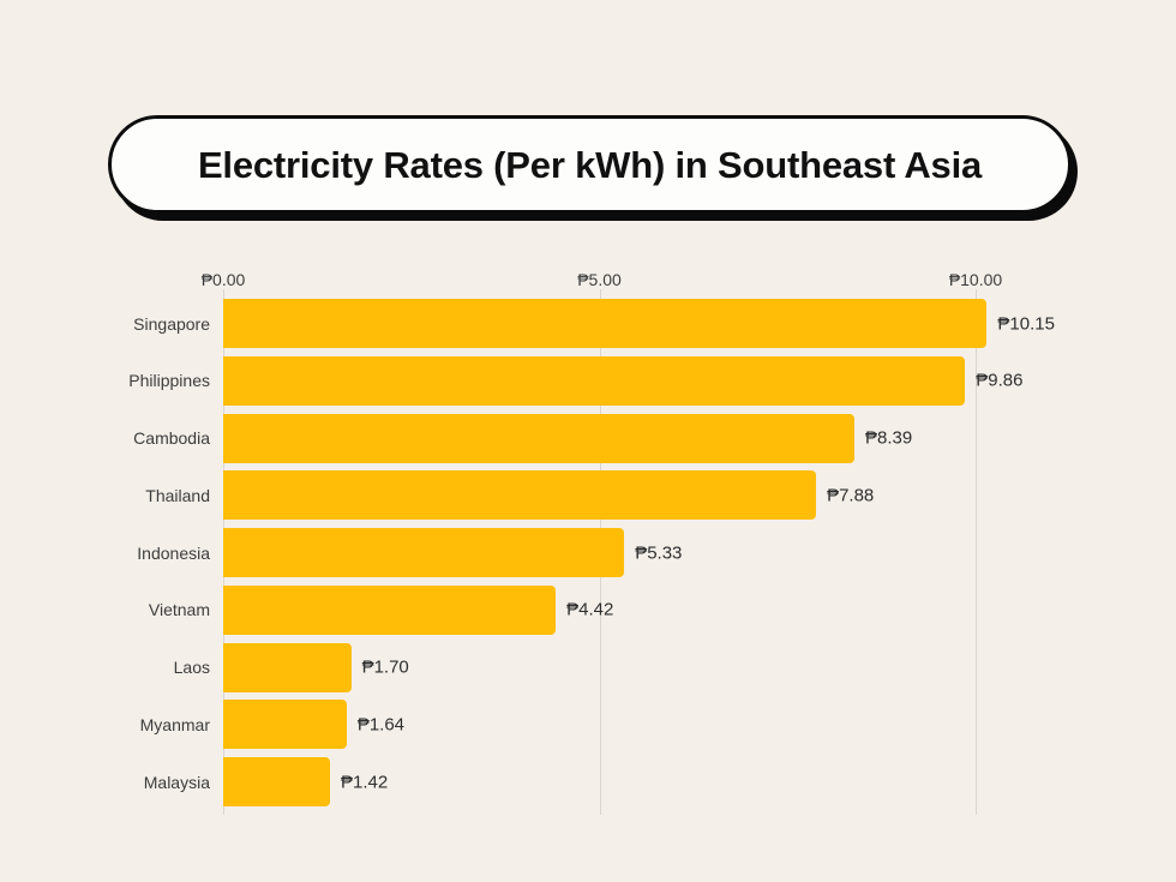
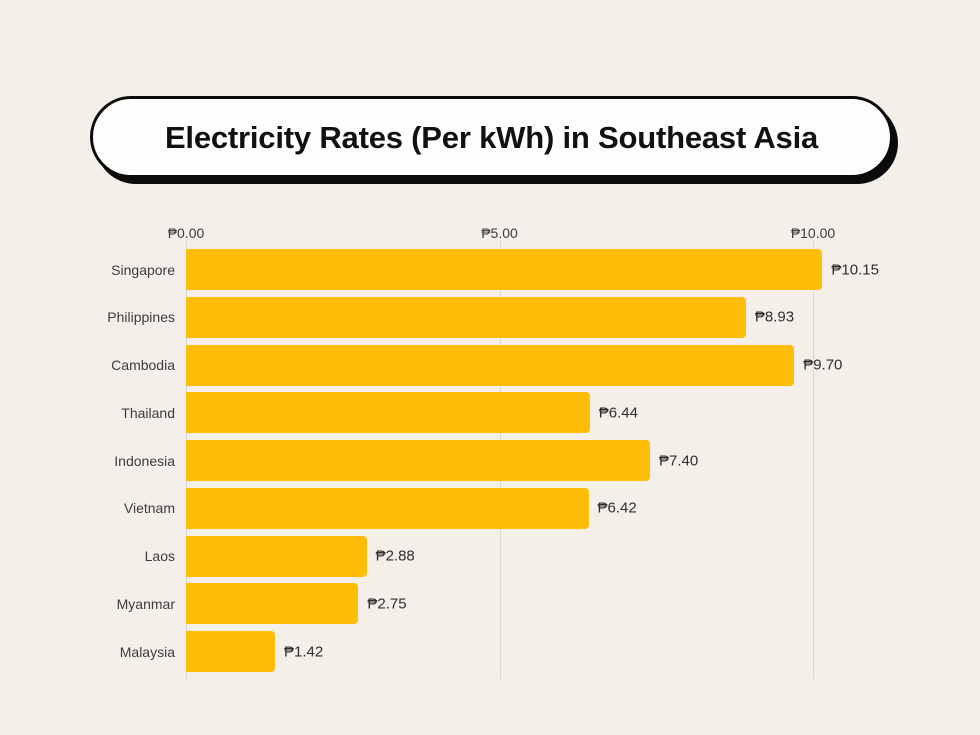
Philippines: 9.86 -> 8.93
Cambodia: 8.39 -> 9.70
Thailand: 7.88 -> 6.44
Indonesia: 5.33 -> 7.40
Vietnam: 4.42 -> 6.42
Laos: 1.70 -> 2.88
Myanmar: 1.64 -> 2.75
